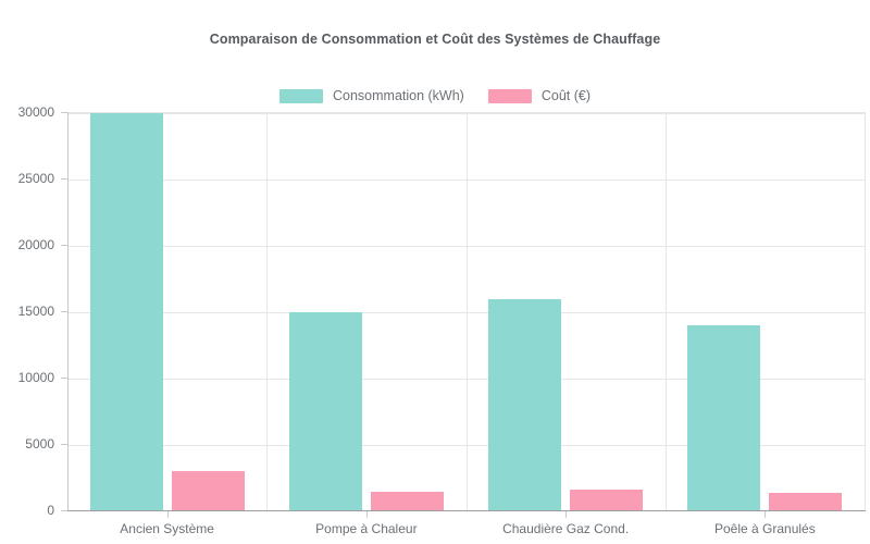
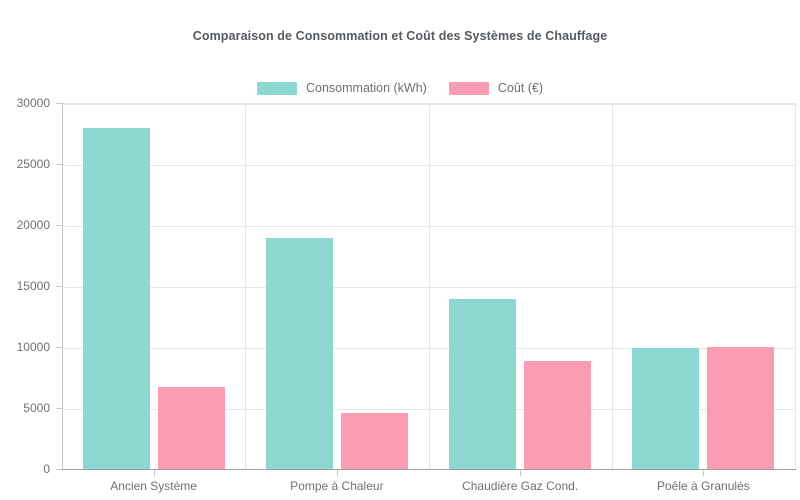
Consommation (kWh)/Ancien Système: 30000 -> 28000
Coût (€)/Ancien Système: 3000 -> 6800
Consommation (kWh)/Pompe à Chaleur: 15000 -> 19000
Coût (€)/Pompe à Chaleur: 1500 -> 4700
Consommation (kWh)/Chaudière Gaz Cond.: 16000 -> 14000
Coût (€)/Chaudière Gaz Cond.: 1600 -> 8900
Consommation (kWh)/Poêle à Granulés: 14000 -> 10000
Coût (€)/Poêle à Granulés: 1400 -> 10100
